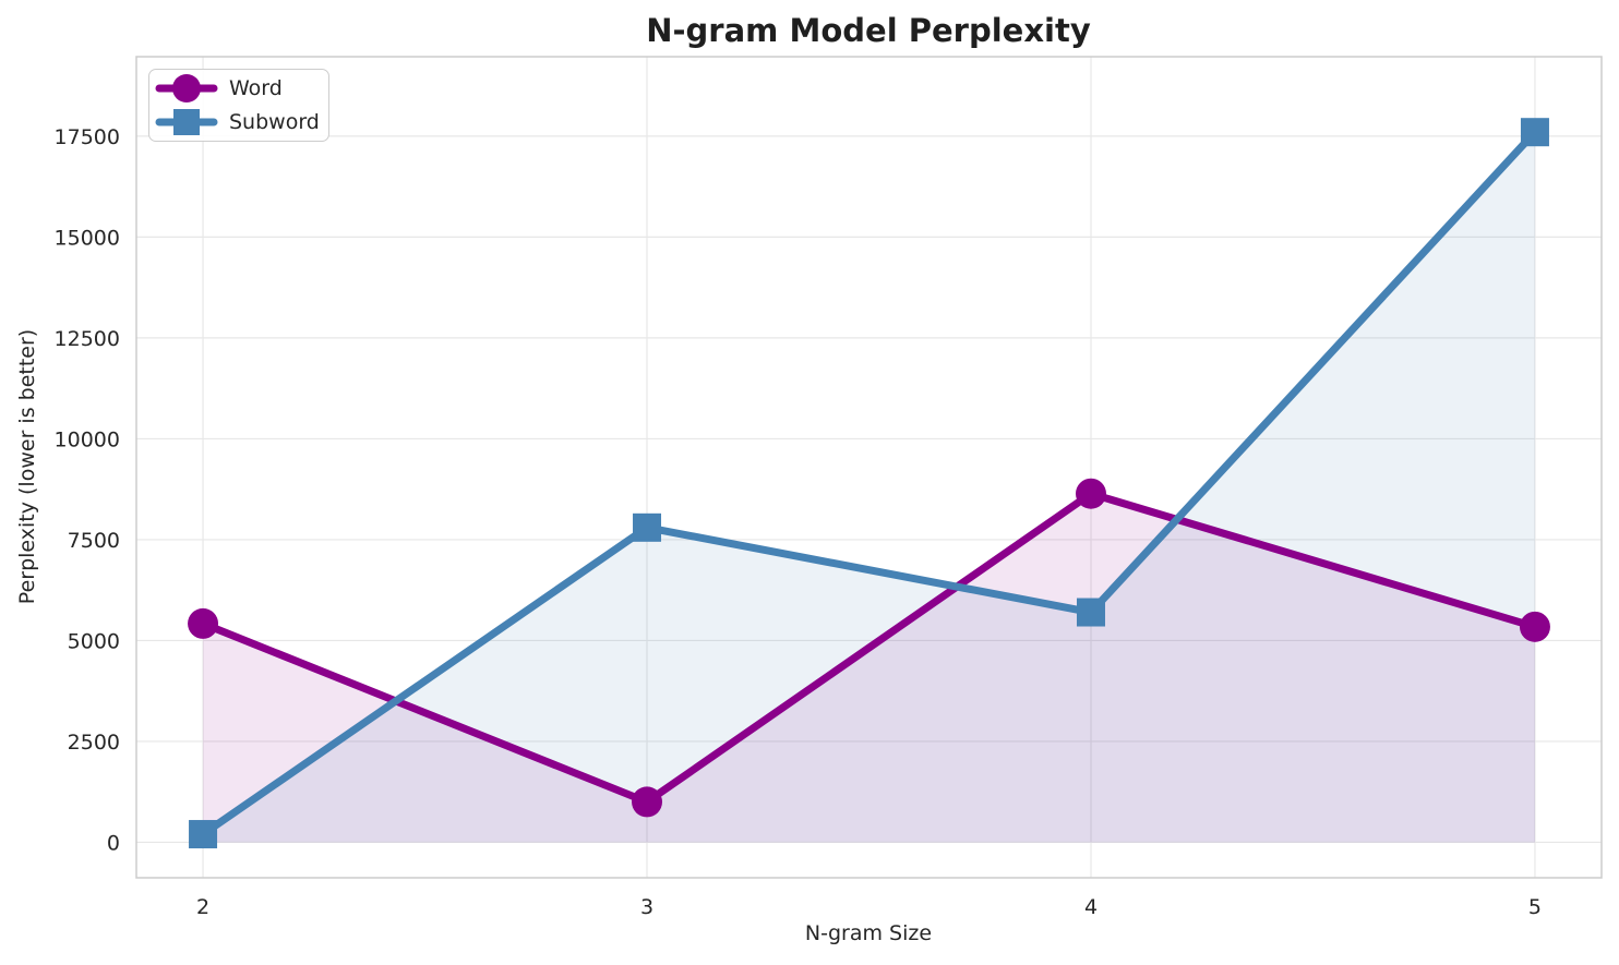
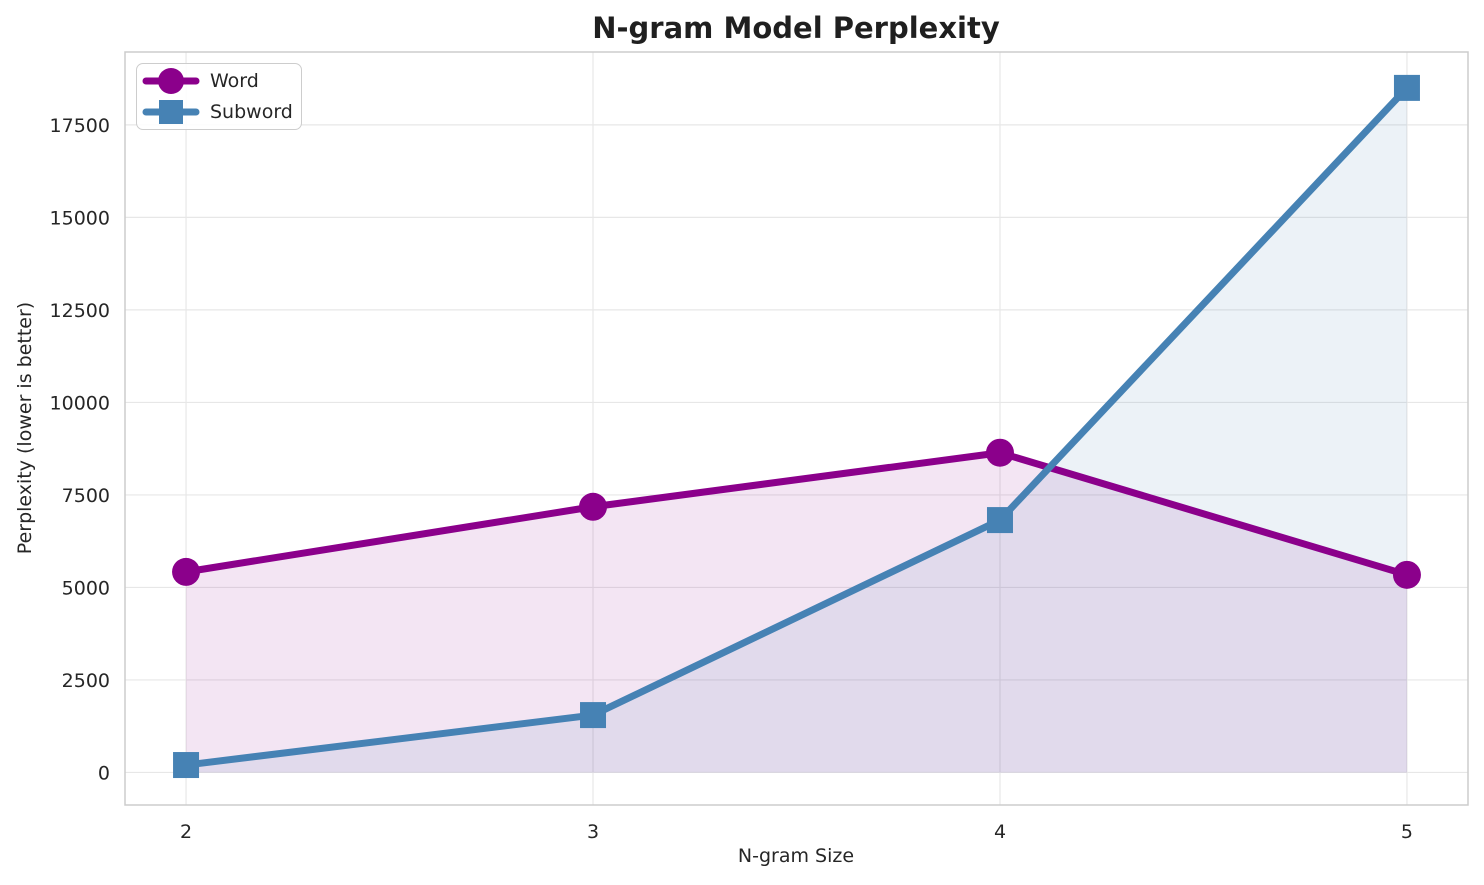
Word/3: 1000 -> 7200
Subword/3: 7800 -> 1600
Subword/4: 5700 -> 6800
Subword/5: 17600 -> 18500
